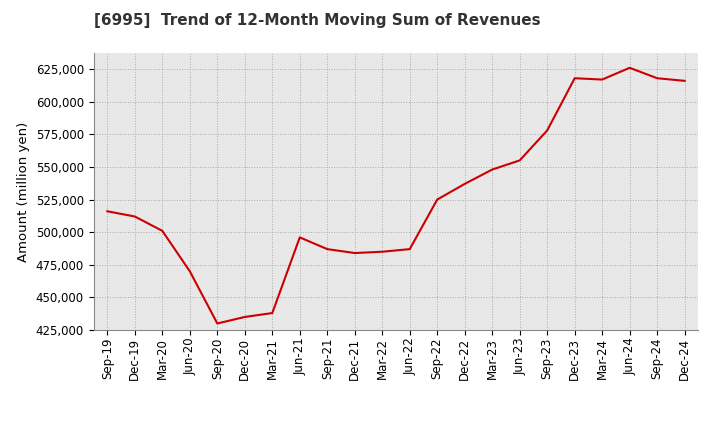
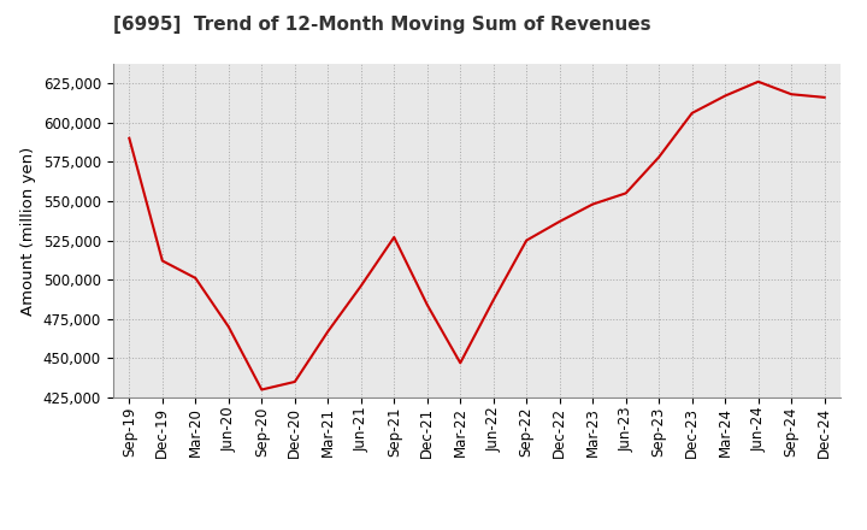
Sep-19: 516,000 -> 590,000
Mar-21: 438,000 -> 467,000
Sep-21: 487,000 -> 527,000
Mar-22: 485,000 -> 447,000
Dec-23: 618,000 -> 606,000
